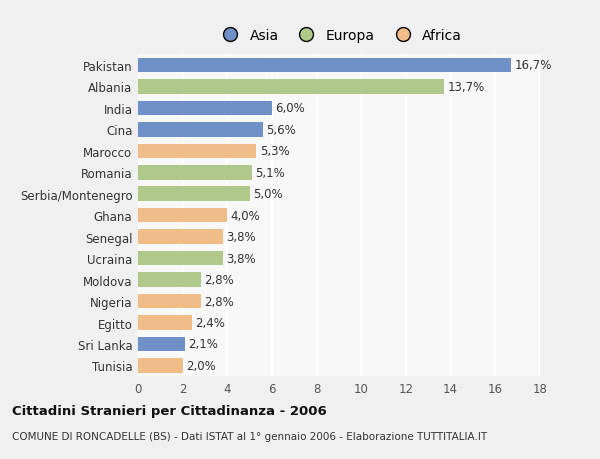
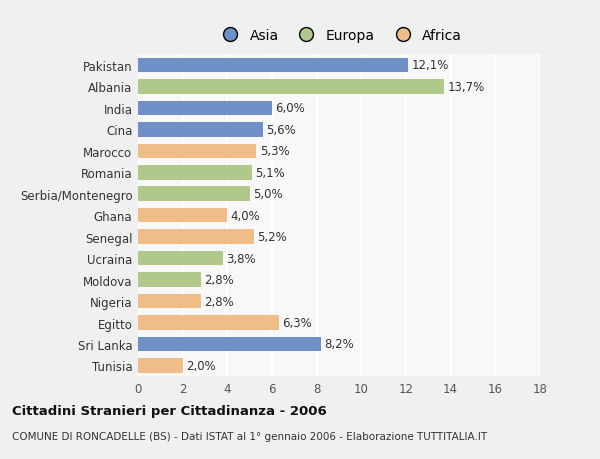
Pakistan: 16,7% -> 12,1%
Senegal: 3,8% -> 5,2%
Egitto: 2,4% -> 6,3%
Sri Lanka: 2,1% -> 8,2%
